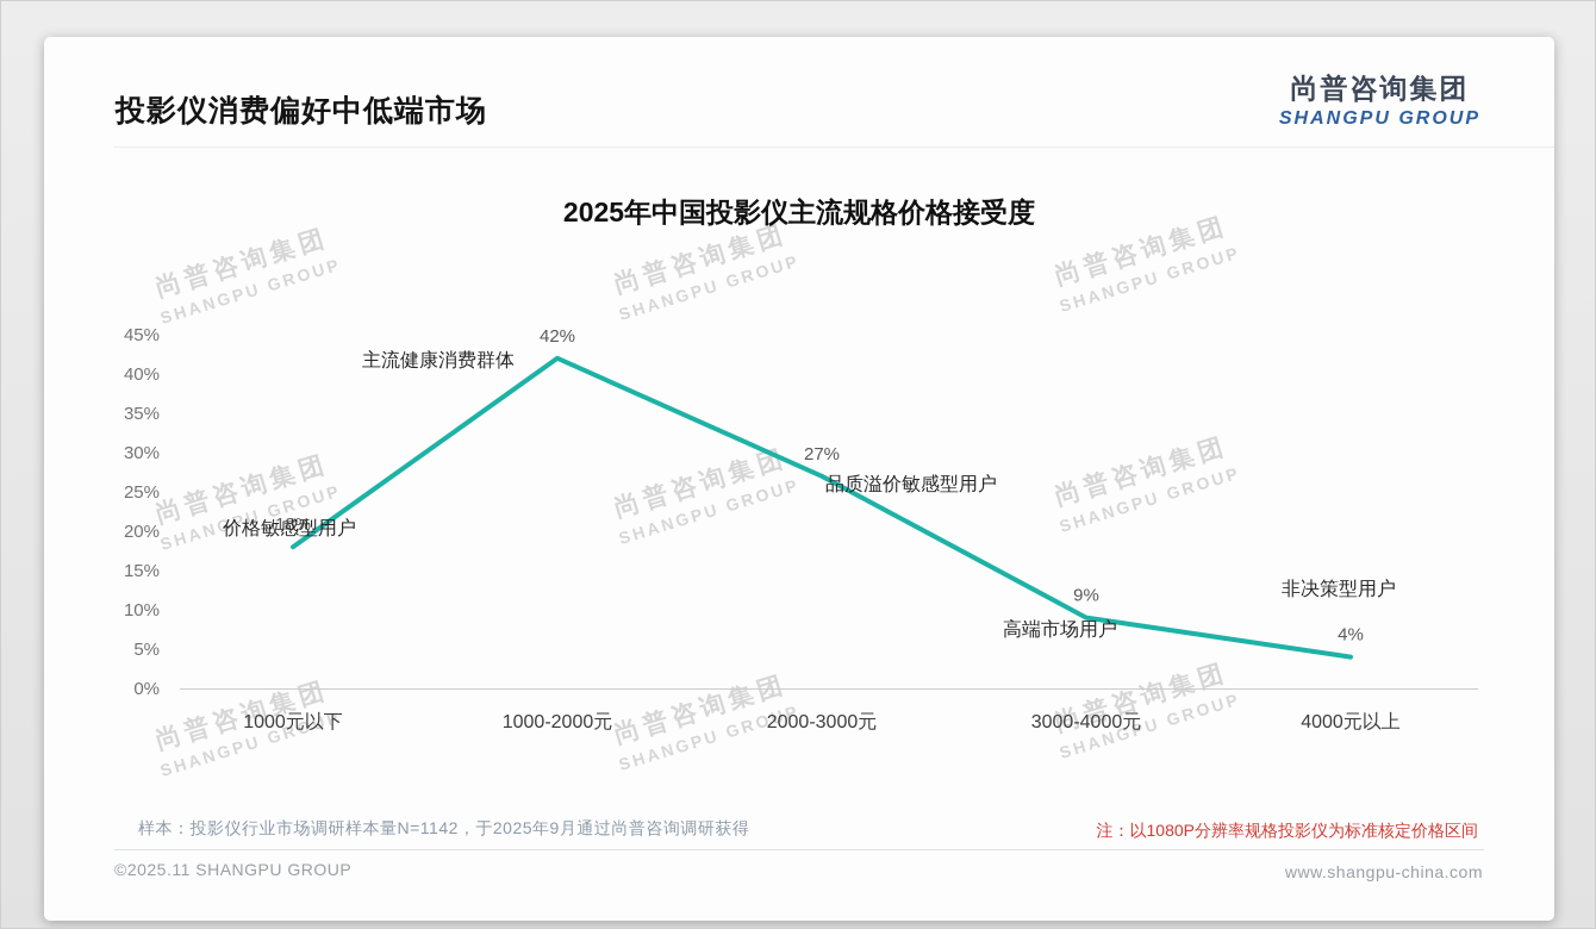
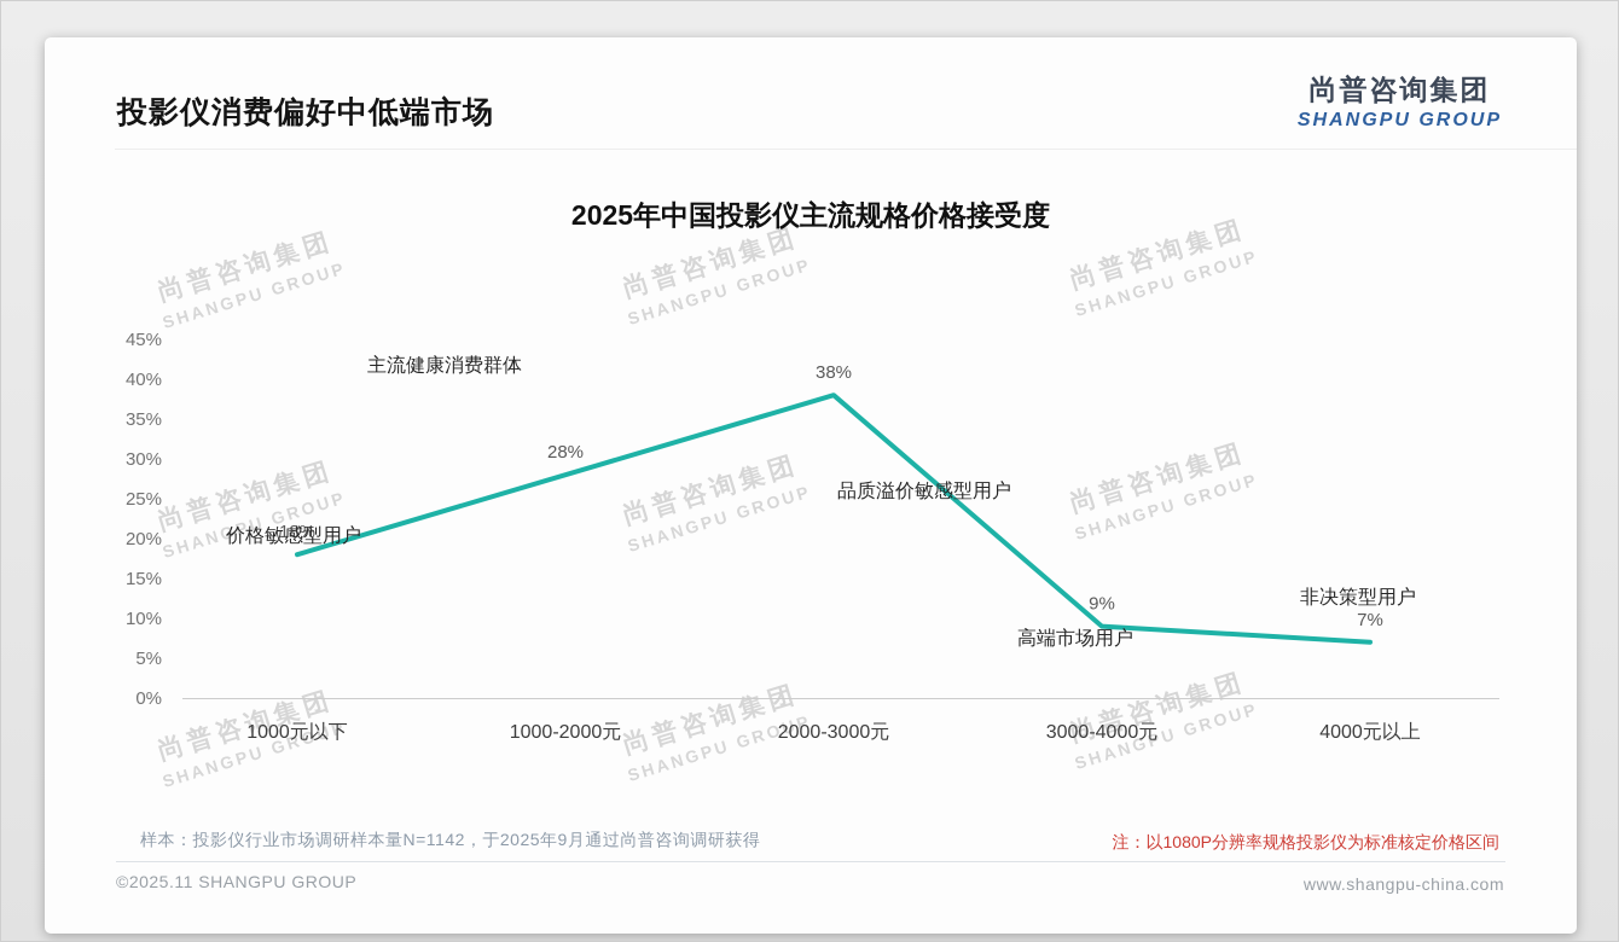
1000-2000元: 42% -> 28%
2000-3000元: 27% -> 38%
4000元以上: 4% -> 7%
